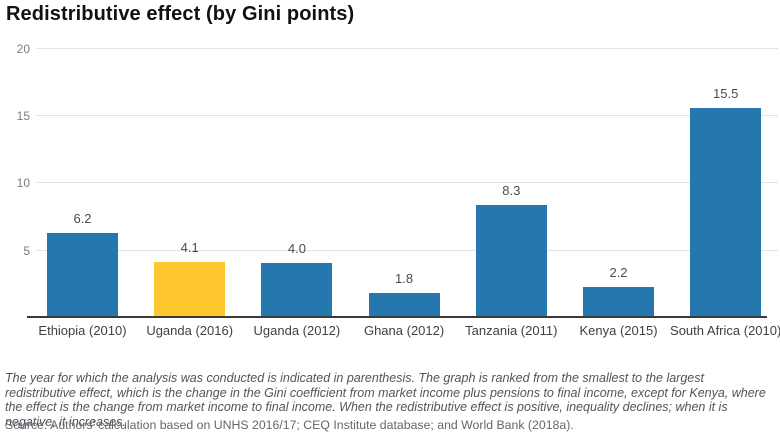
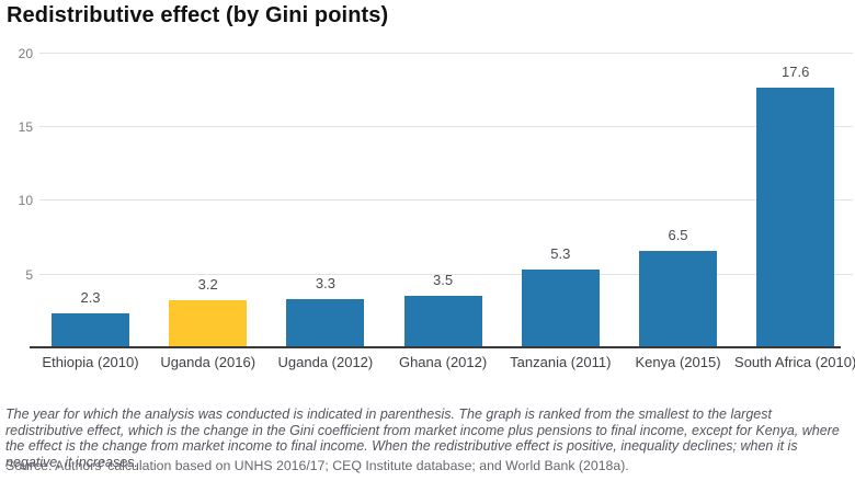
Ethiopia (2010): 6.2 -> 2.3
Uganda (2016): 4.1 -> 3.2
Uganda (2012): 4.0 -> 3.3
Ghana (2012): 1.8 -> 3.5
Tanzania (2011): 8.3 -> 5.3
Kenya (2015): 2.2 -> 6.5
South Africa (2010): 15.5 -> 17.6
